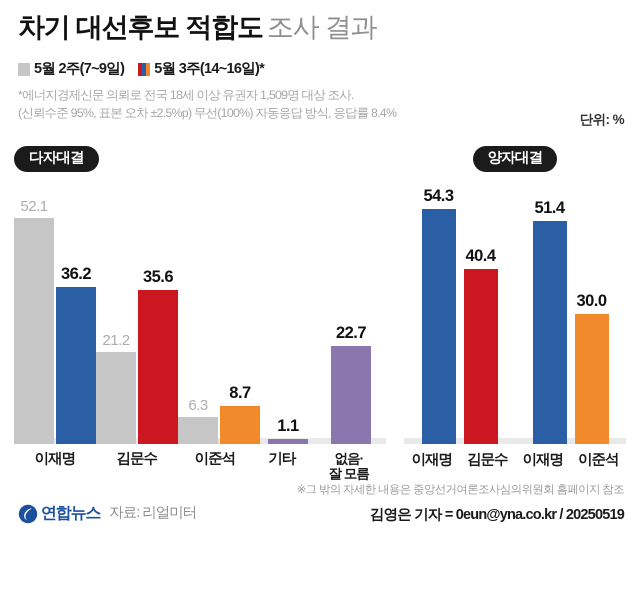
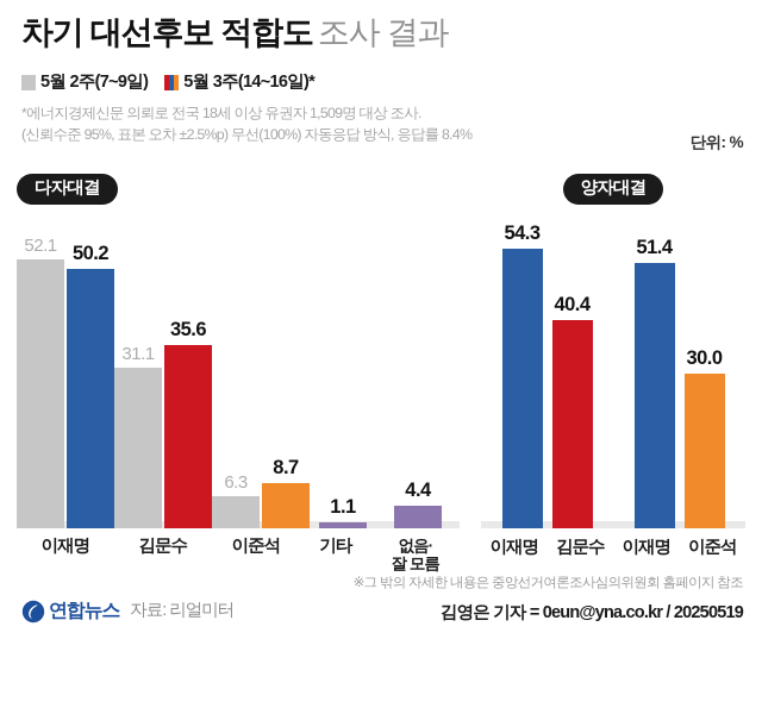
다자대결/5월 3주(14~16일)*/이재명: 36.2 -> 50.2
다자대결/5월 2주(7~9일)/김문수: 21.2 -> 31.1
다자대결/5월 3주(14~16일)*/없음·잘 모름: 22.7 -> 4.4
